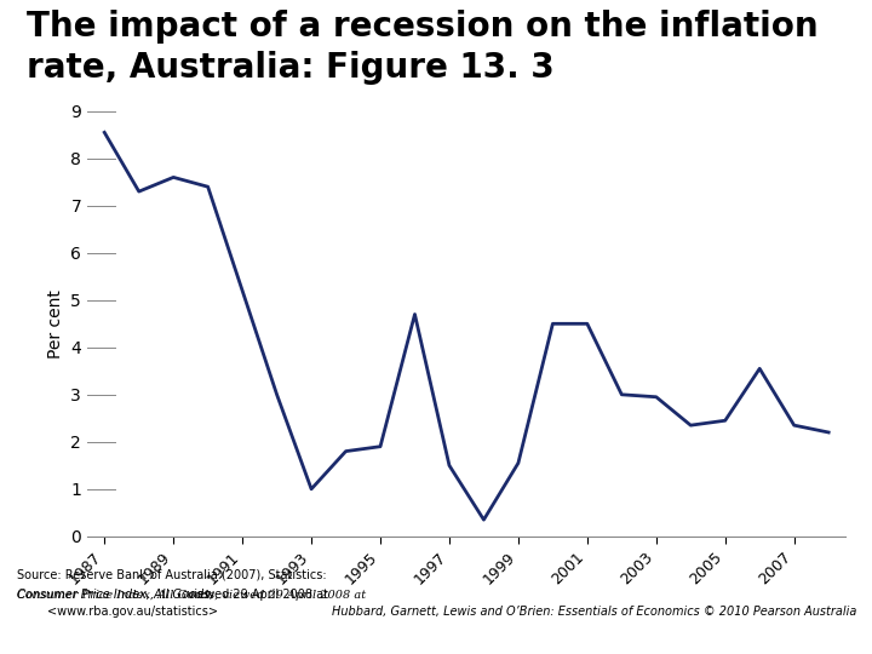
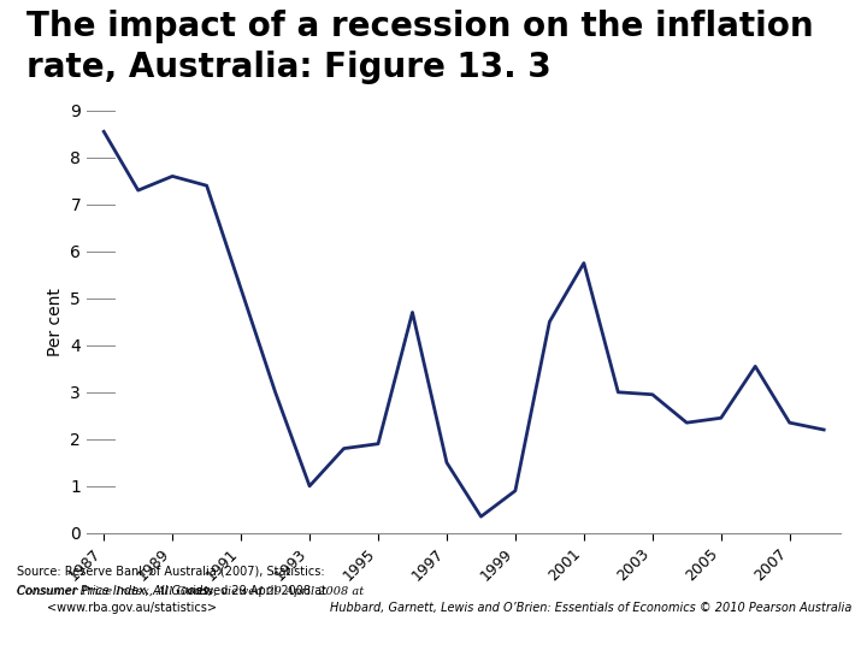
1999: 1.55 -> 0.90
2001: 4.50 -> 5.75
